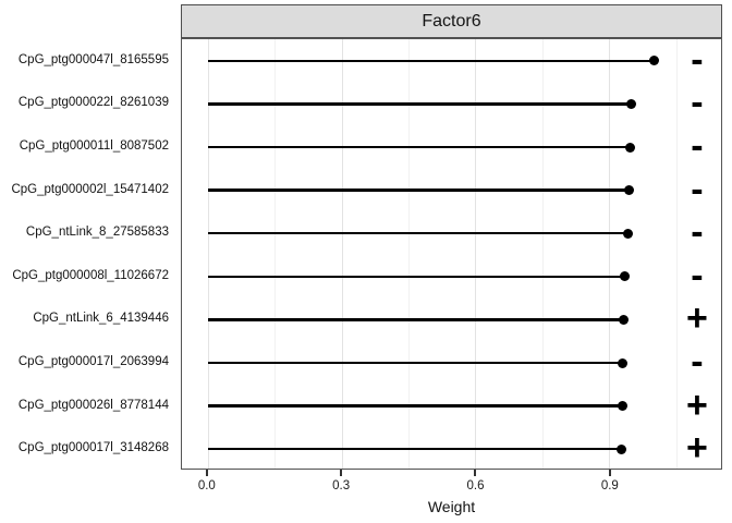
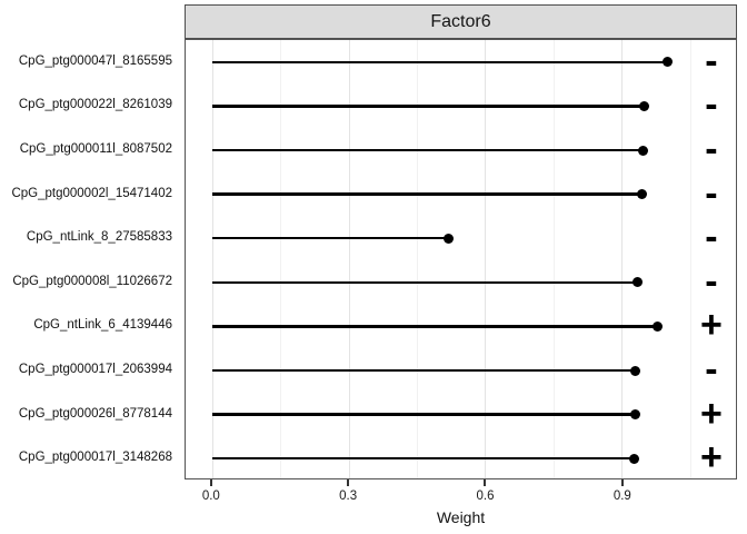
CpG_ntLink_8_27585833: 0.94 -> 0.52
CpG_ntLink_6_4139446: 0.93 -> 0.98
